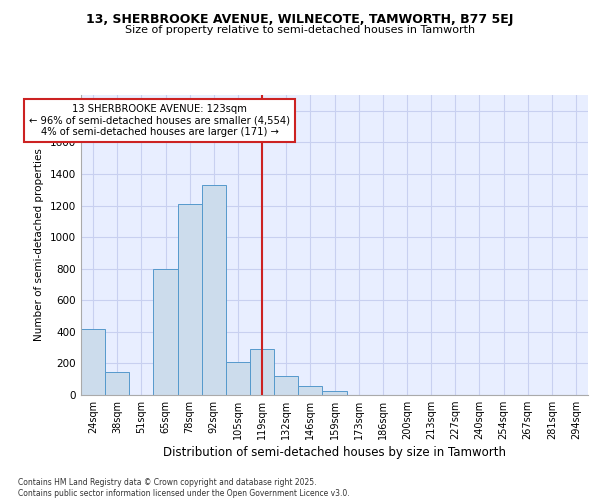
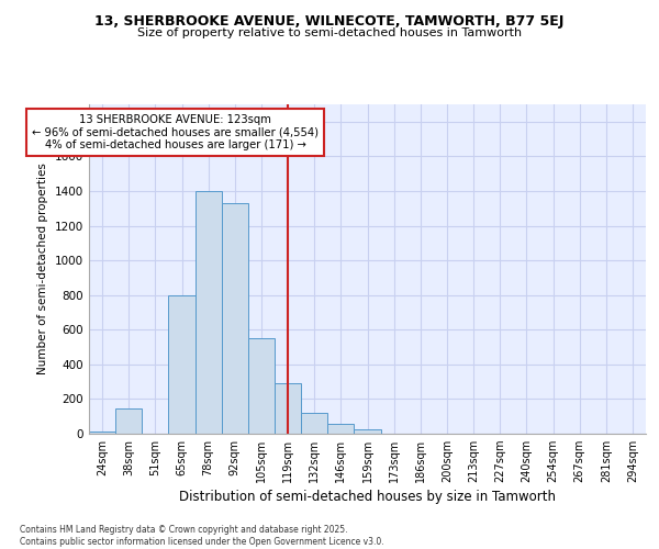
24sqm: 420 -> 10
78sqm: 1210 -> 1400
105sqm: 210 -> 550
